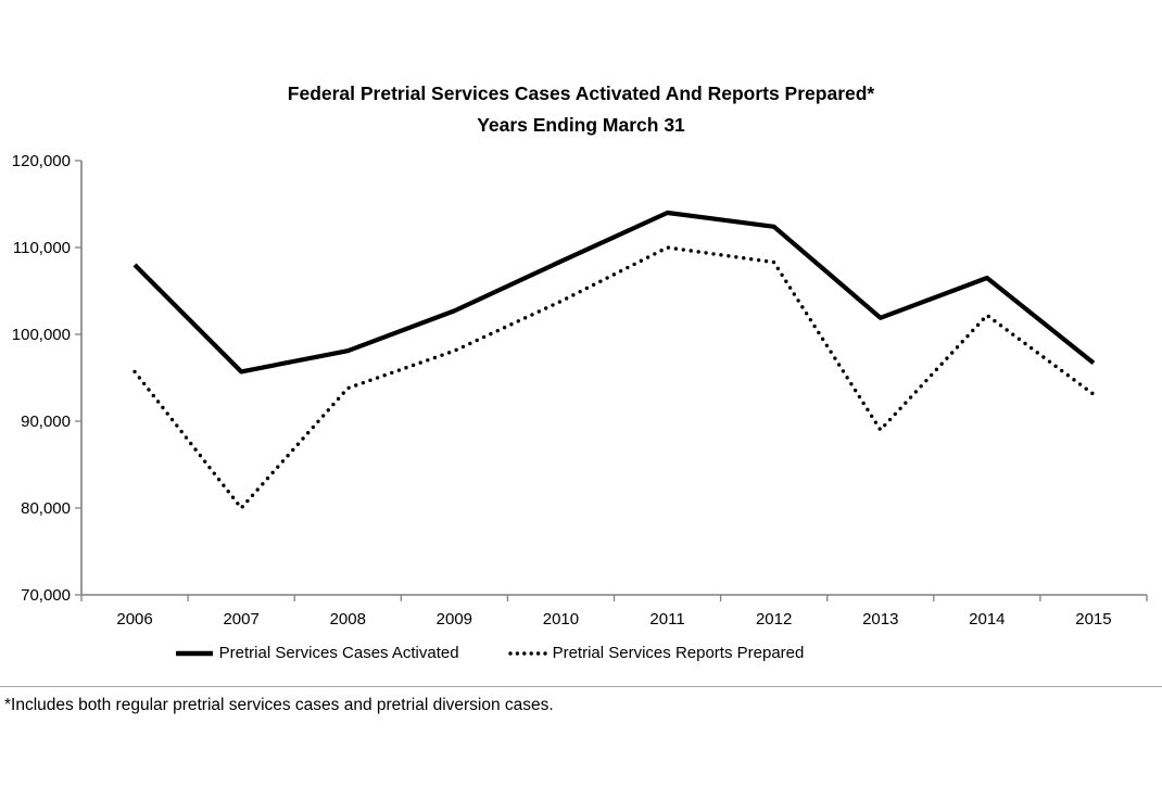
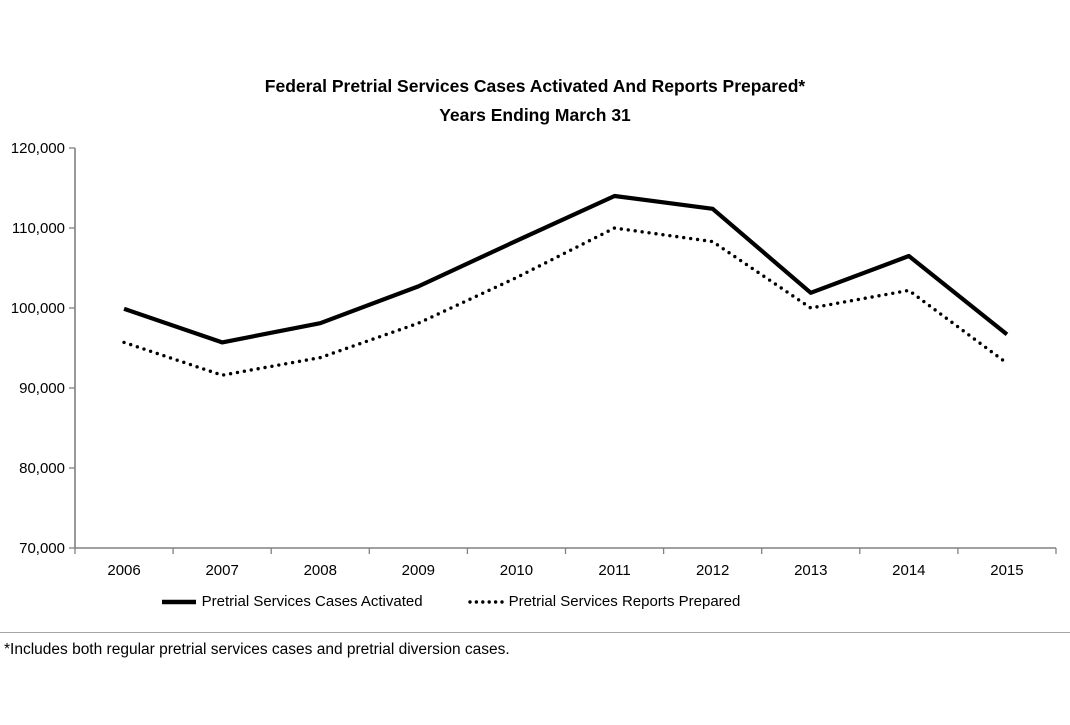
Pretrial Services Cases Activated/2006: 108000 -> 100000
Pretrial Services Reports Prepared/2007: 80000 -> 92000
Pretrial Services Reports Prepared/2013: 89000 -> 100000
